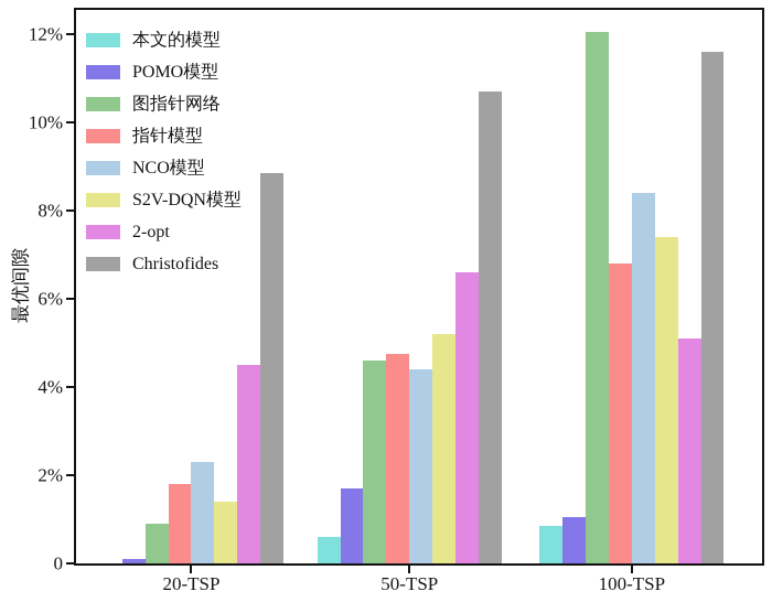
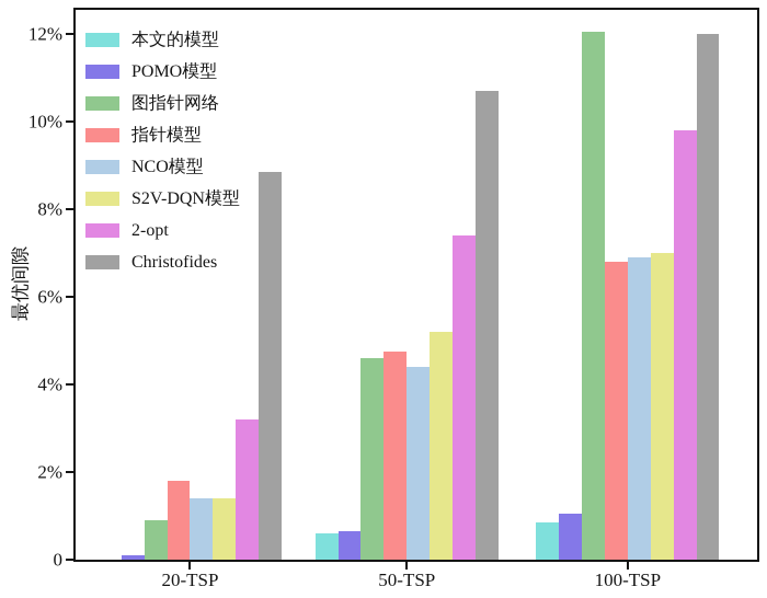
NCO模型/20-TSP: 2.3% -> 1.4%
2-opt/20-TSP: 4.5% -> 3.2%
POMO模型/50-TSP: 1.7% -> 0.7%
2-opt/50-TSP: 6.6% -> 7.4%
NCO模型/100-TSP: 8.4% -> 6.9%
S2V-DQN模型/100-TSP: 7.4% -> 7.0%
2-opt/100-TSP: 5.1% -> 9.8%
Christofides/100-TSP: 11.6% -> 12.0%
